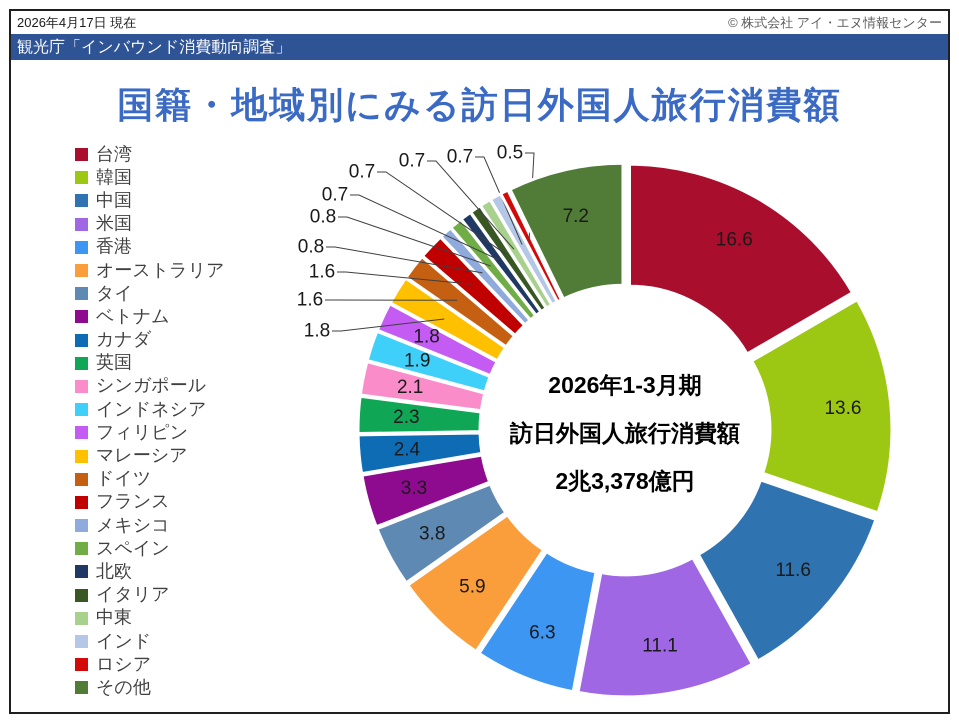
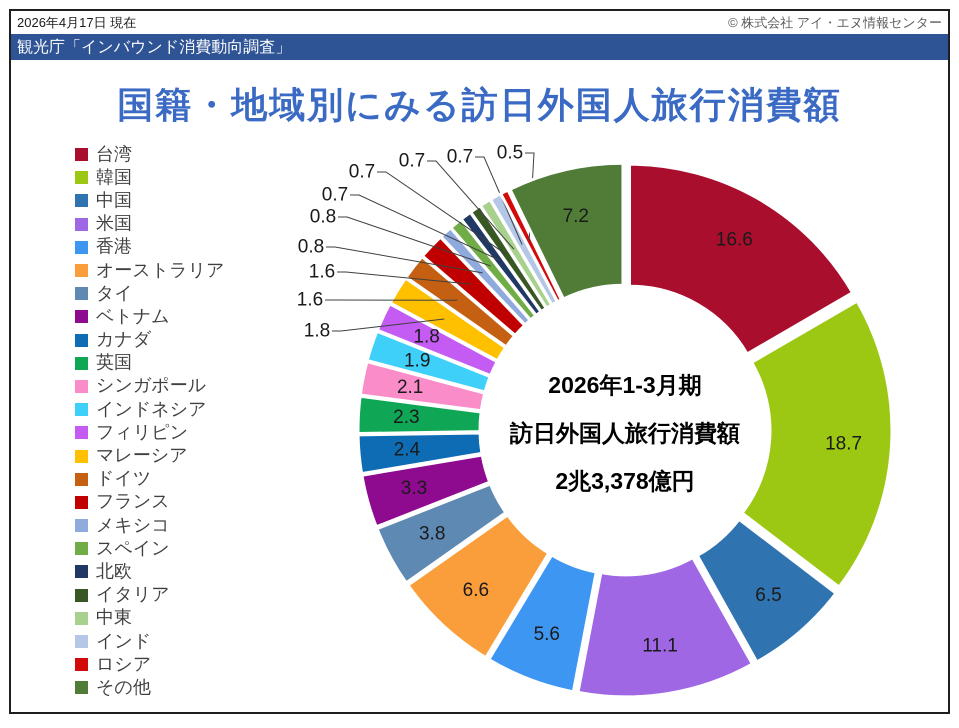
韓国: 13.6 -> 18.7
中国: 11.6 -> 6.5
香港: 6.3 -> 5.6
オーストラリア: 5.9 -> 6.6
